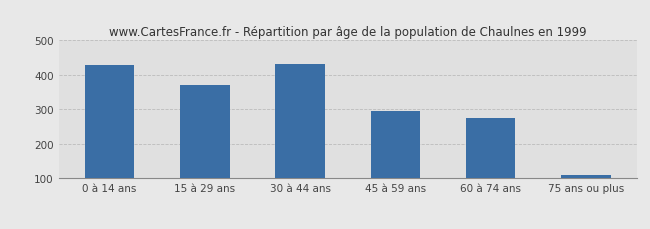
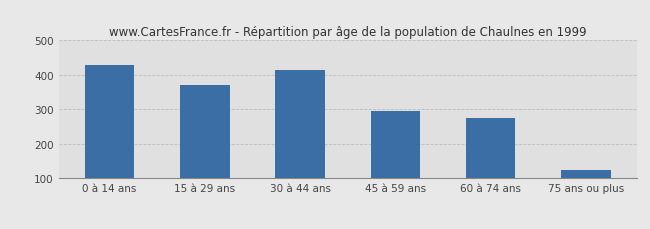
30 à 44 ans: 432 -> 415
75 ans ou plus: 110 -> 125
